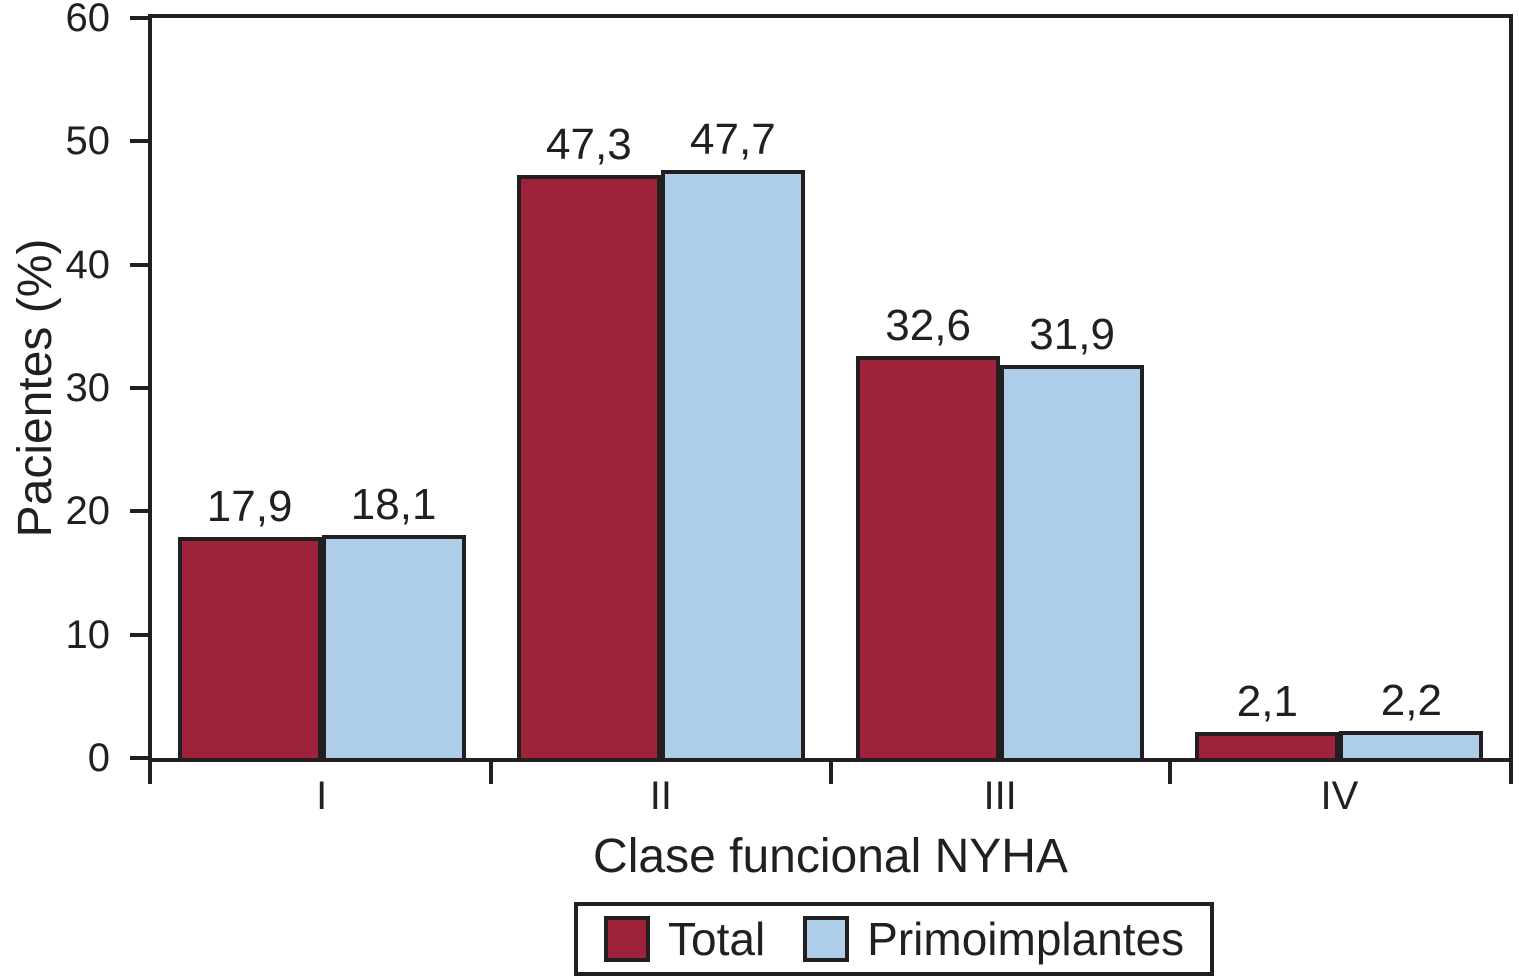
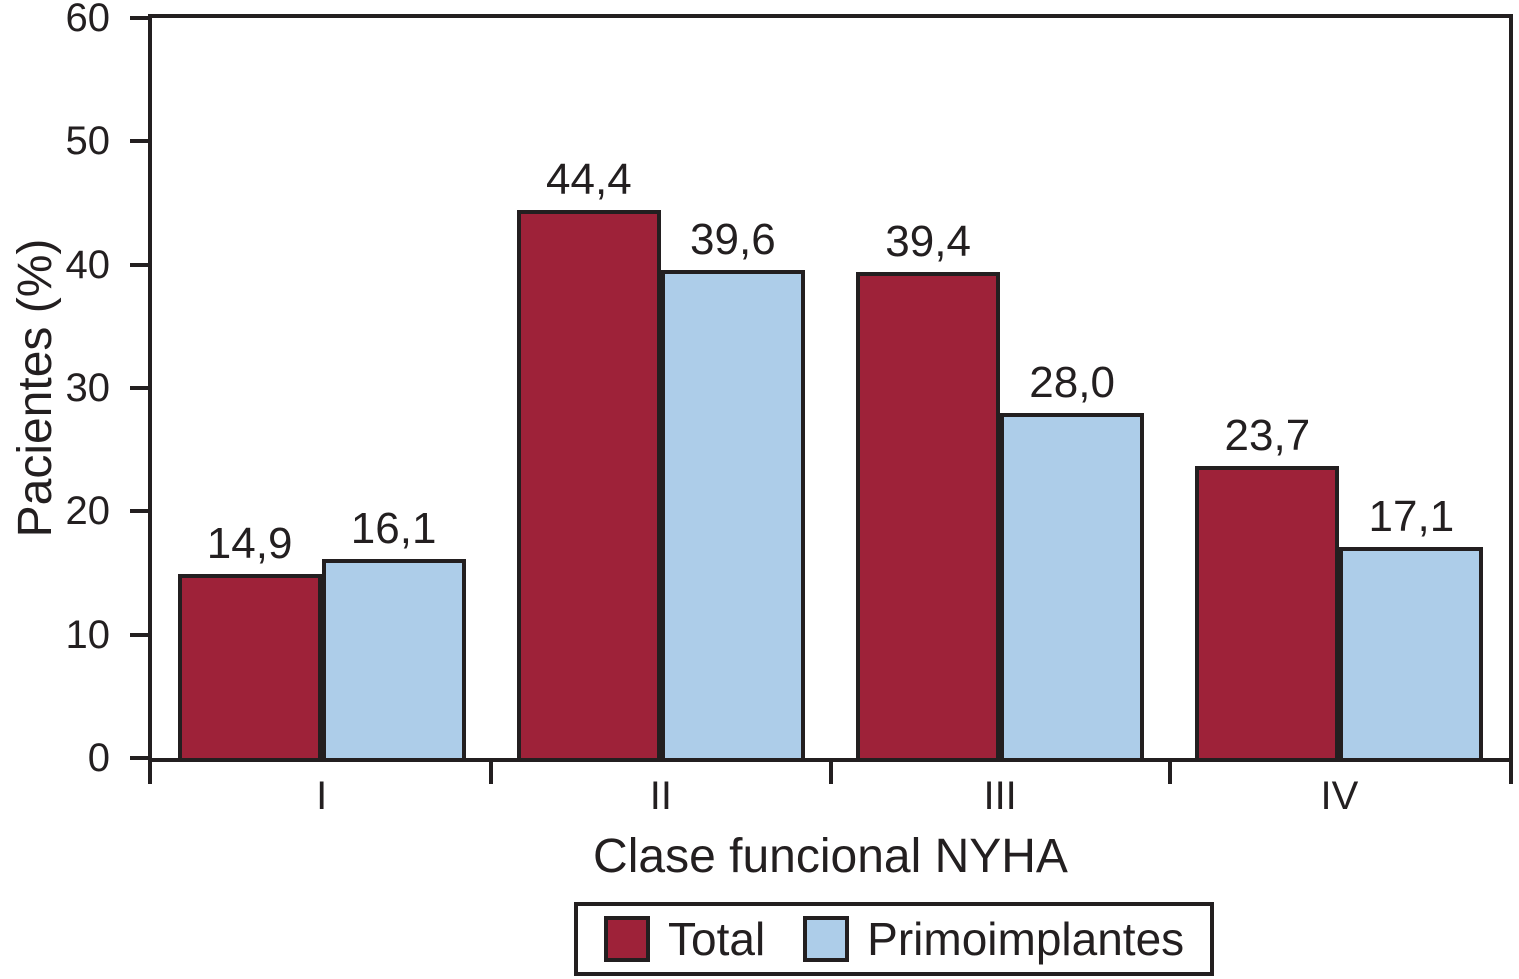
Total/I: 17,9 -> 14,9
Primoimplantes/I: 18,1 -> 16,1
Total/II: 47,3 -> 44,4
Primoimplantes/II: 47,7 -> 39,6
Total/III: 32,6 -> 39,4
Primoimplantes/III: 31,9 -> 28,0
Total/IV: 2,1 -> 23,7
Primoimplantes/IV: 2,2 -> 17,1
